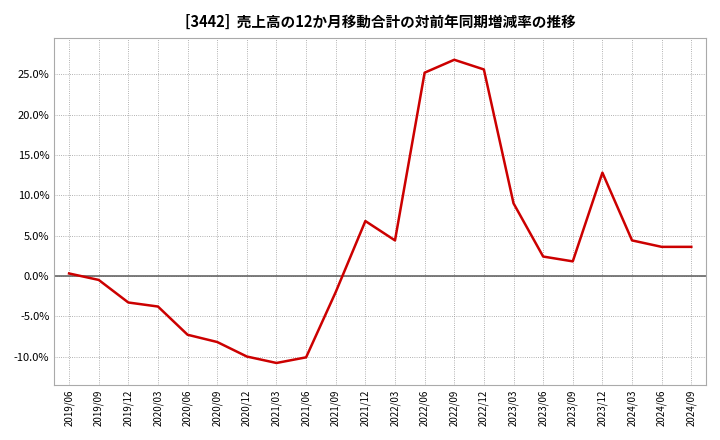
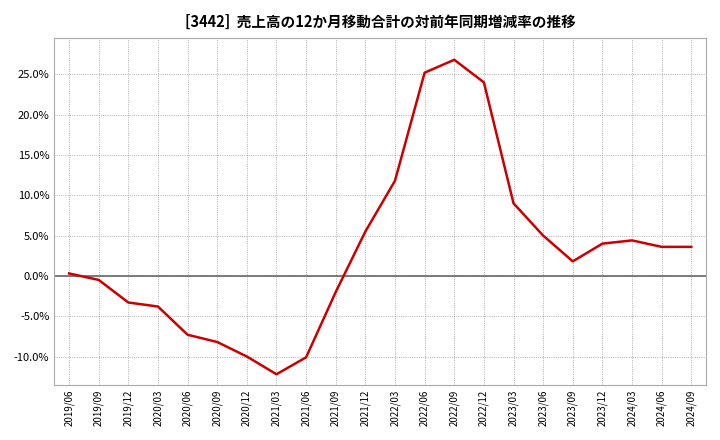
2021/03: -10.8% -> -12.2%
2021/12: 6.8% -> 5.5%
2022/03: 4.4% -> 11.8%
2022/12: 25.6% -> 24.0%
2023/06: 2.4% -> 5.0%
2023/12: 12.8% -> 4.0%
